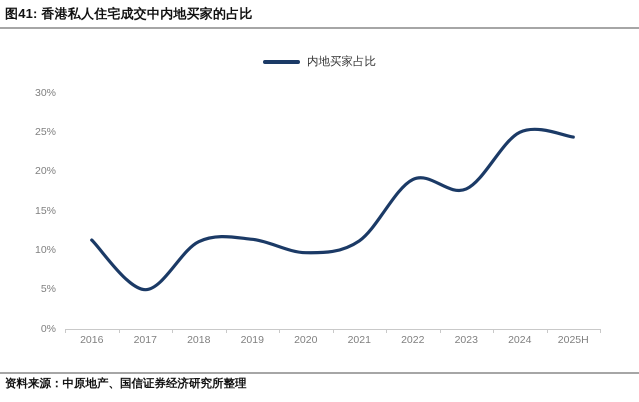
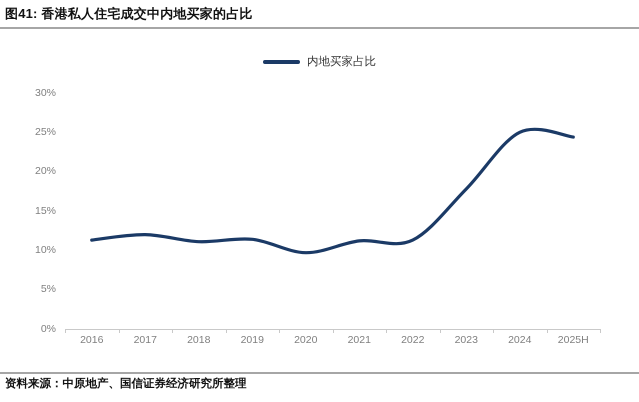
2017: 5% -> 12%
2022: 19% -> 11%
